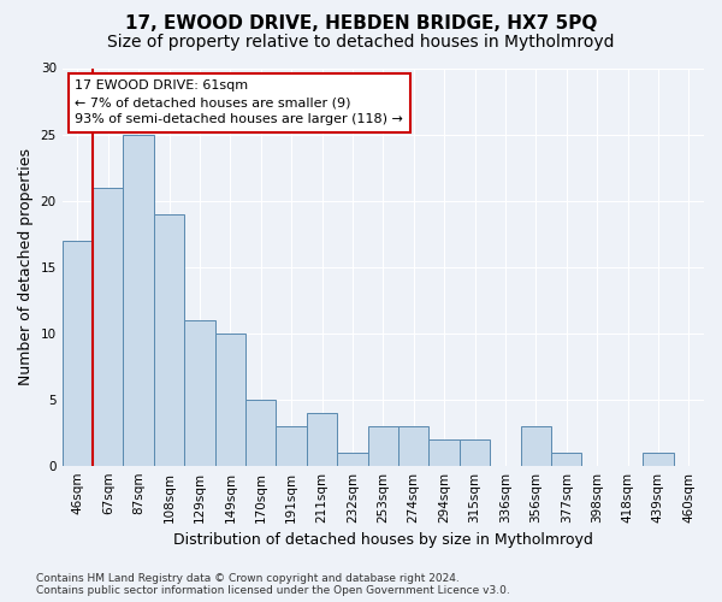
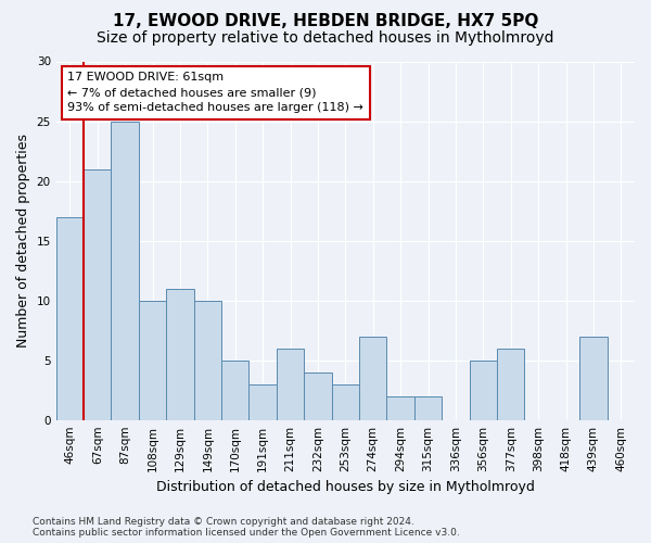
108sqm: 19 -> 10
211sqm: 4 -> 6
232sqm: 1 -> 4
274sqm: 3 -> 7
356sqm: 3 -> 5
377sqm: 1 -> 6
439sqm: 1 -> 7
